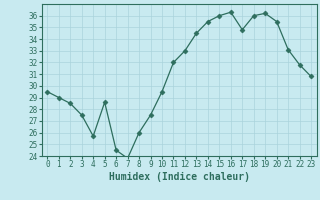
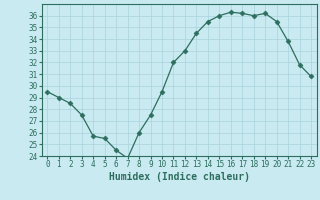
5: 28.6 -> 25.5
17: 34.8 -> 36.2
21: 33.1 -> 33.8
